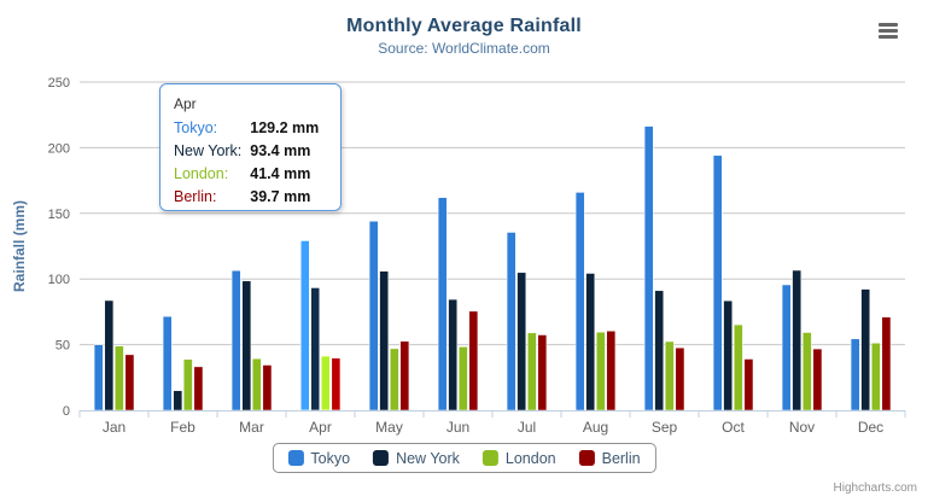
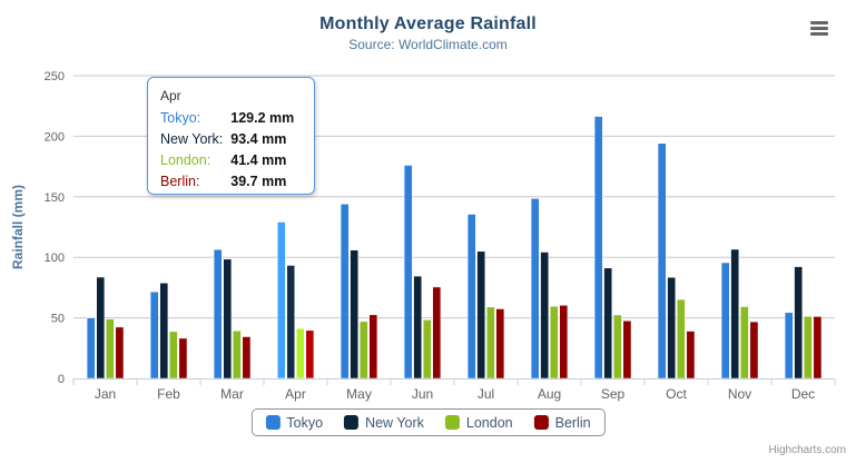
New York/Feb: 15 -> 79
Tokyo/Jun: 162 -> 176
Tokyo/Aug: 166 -> 148
Berlin/Dec: 71 -> 51
